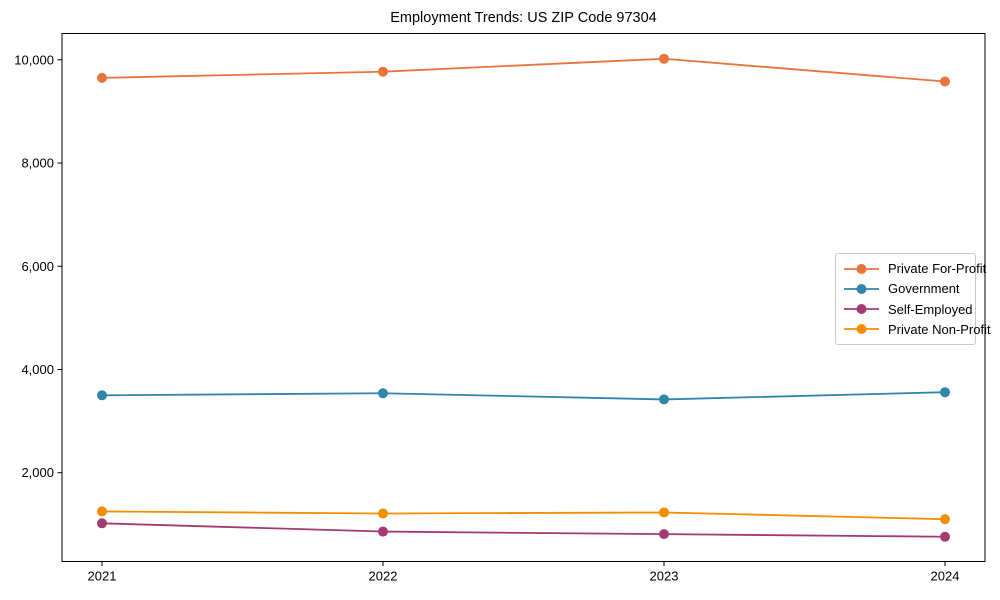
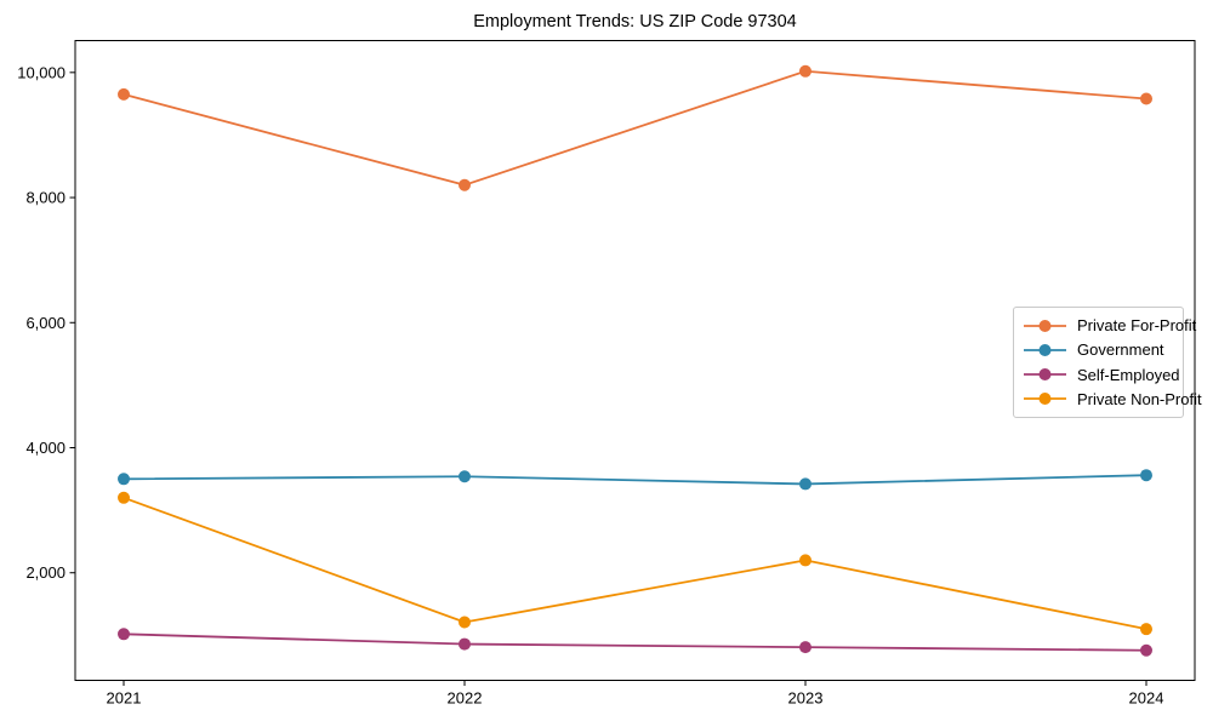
Private Non-Profit/2021: 1200 -> 3200
Private For-Profit/2022: 9800 -> 8200
Private Non-Profit/2023: 1200 -> 2200
